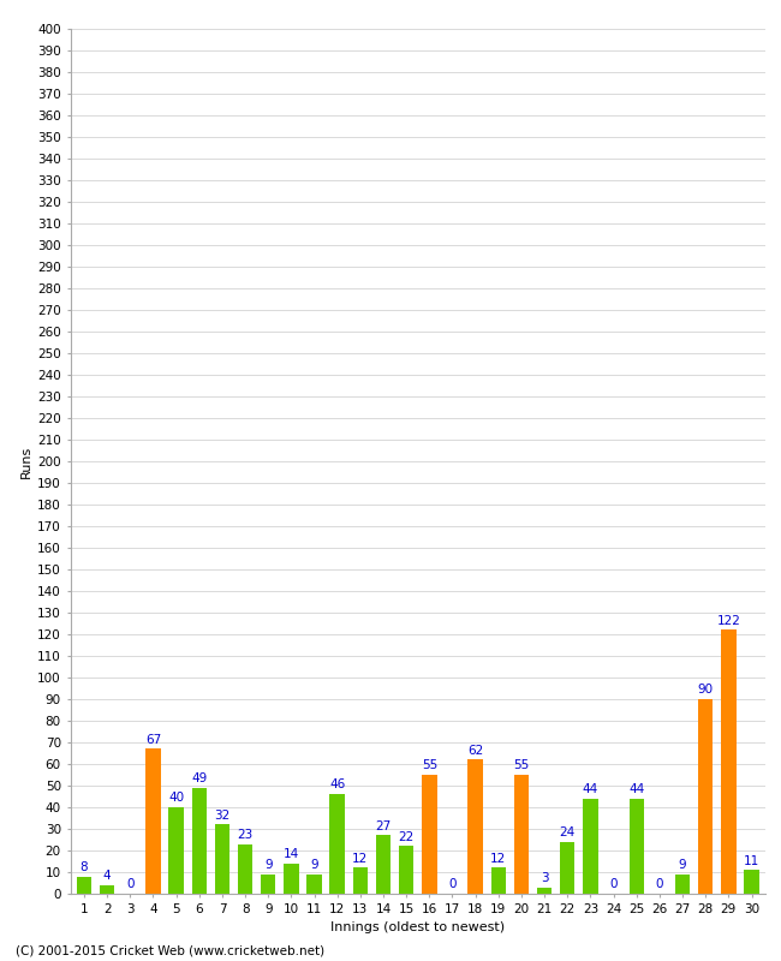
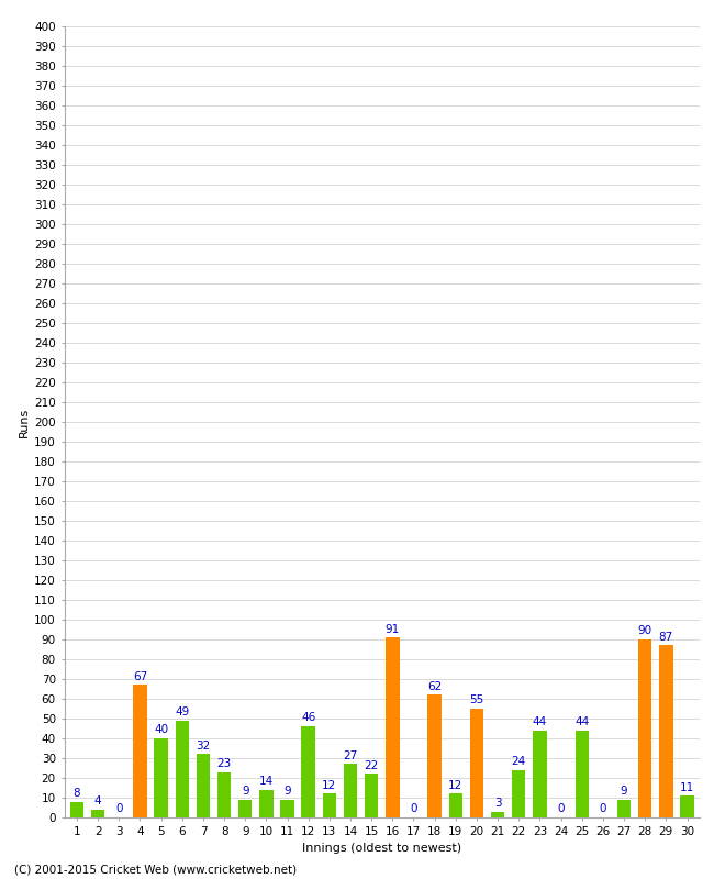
16: 55 -> 91
29: 122 -> 87
